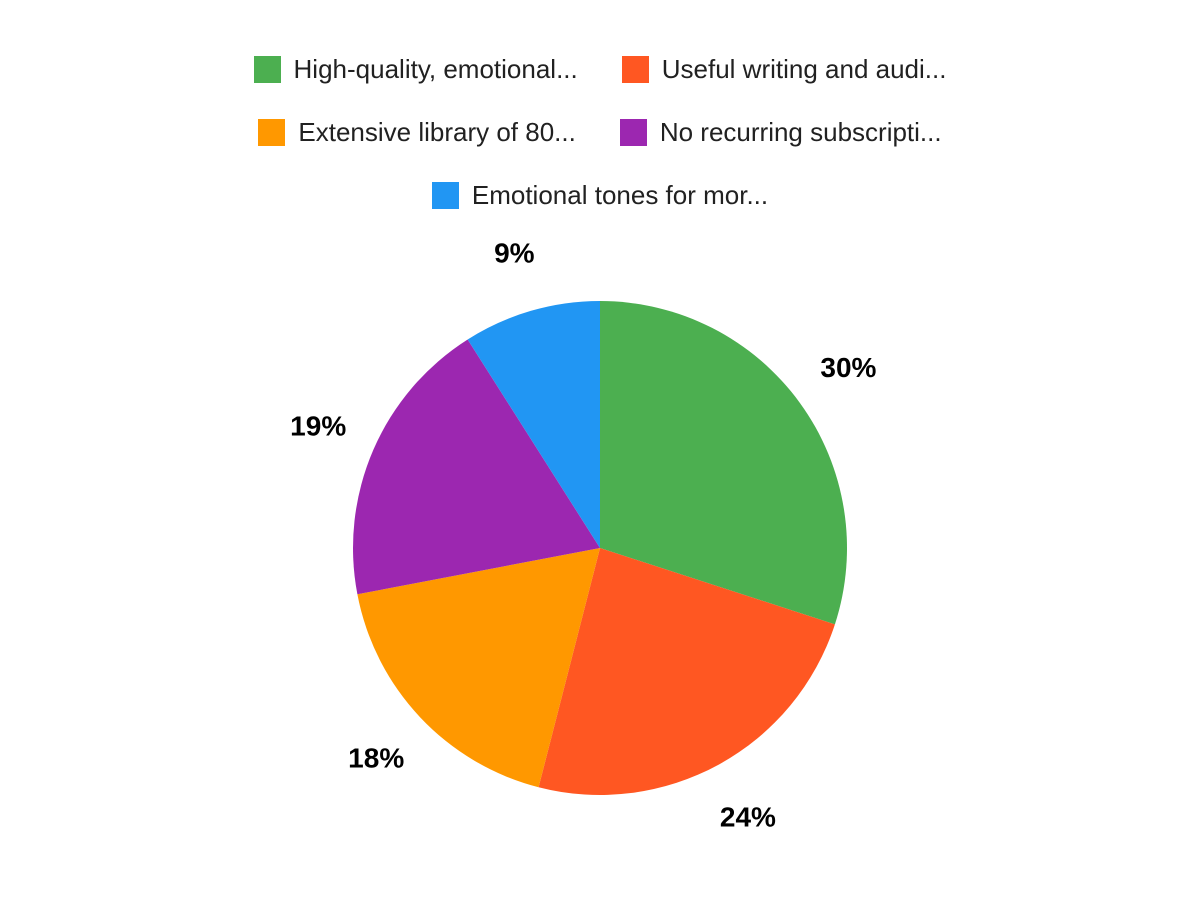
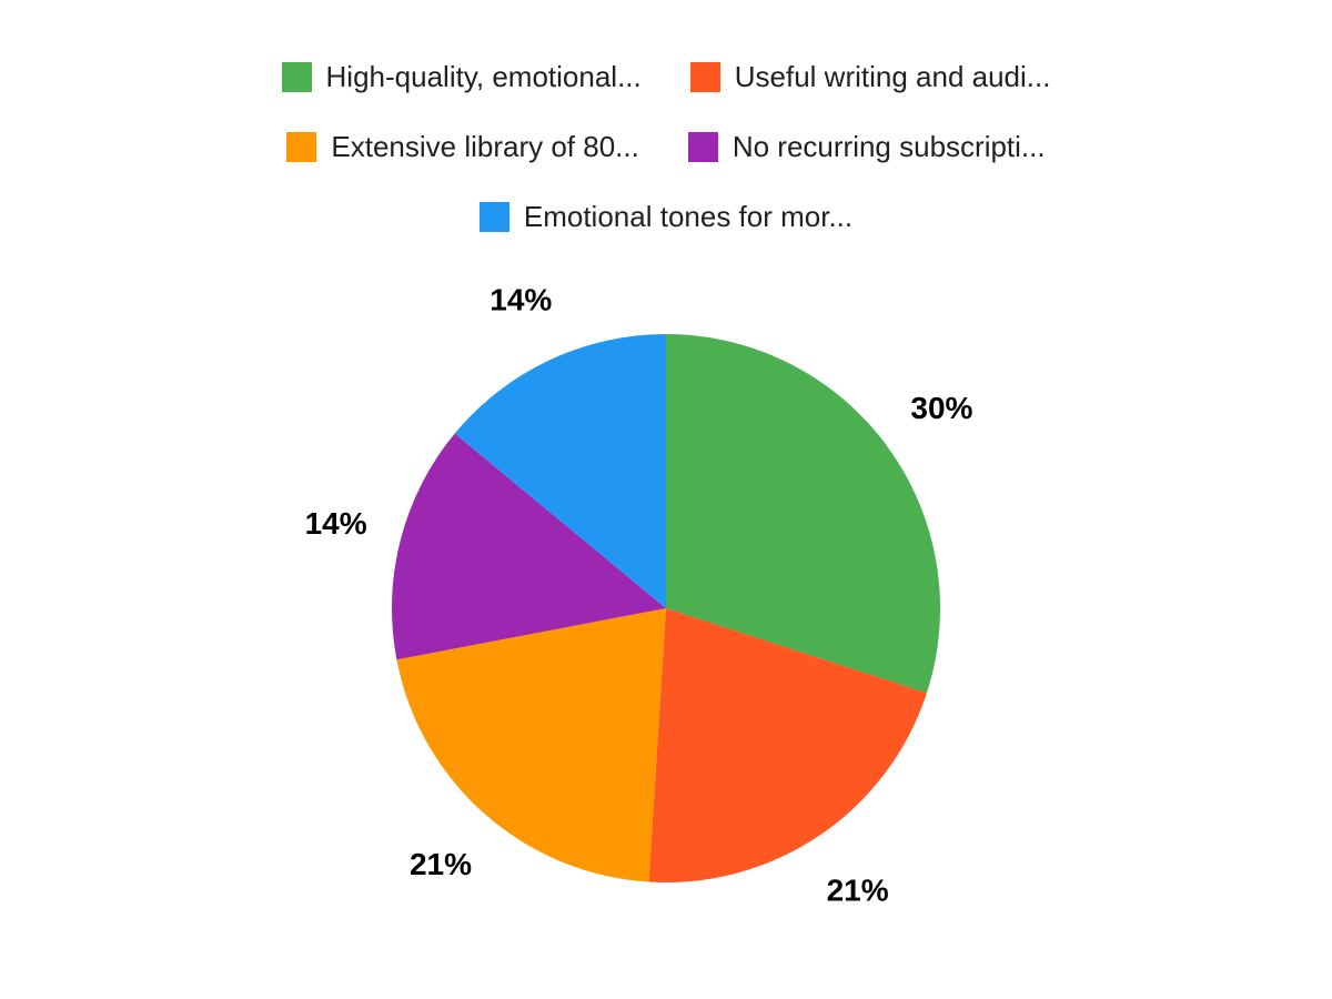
Useful writing and audi...: 24% -> 21%
Extensive library of 80...: 18% -> 21%
No recurring subscripti...: 19% -> 14%
Emotional tones for mor...: 9% -> 14%
